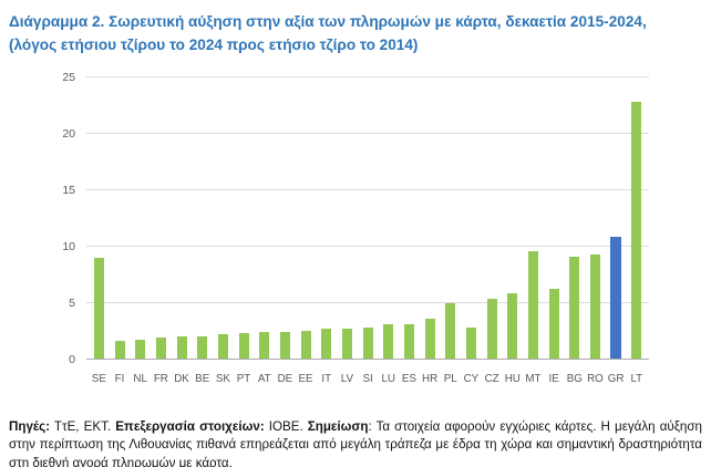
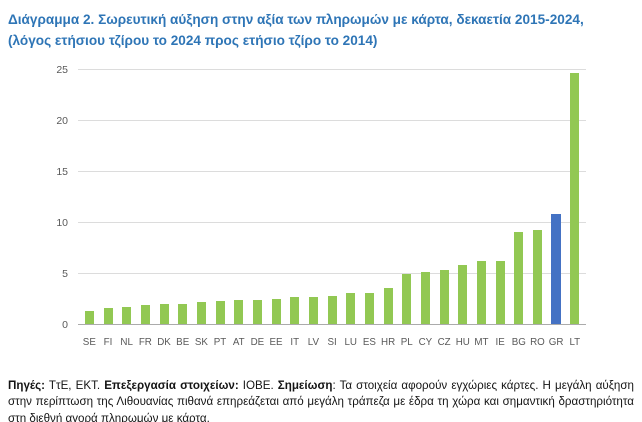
SE: 8.9 -> 1.3
CY: 2.7 -> 5.1
MT: 9.5 -> 6.2
LT: 22.7 -> 24.6
